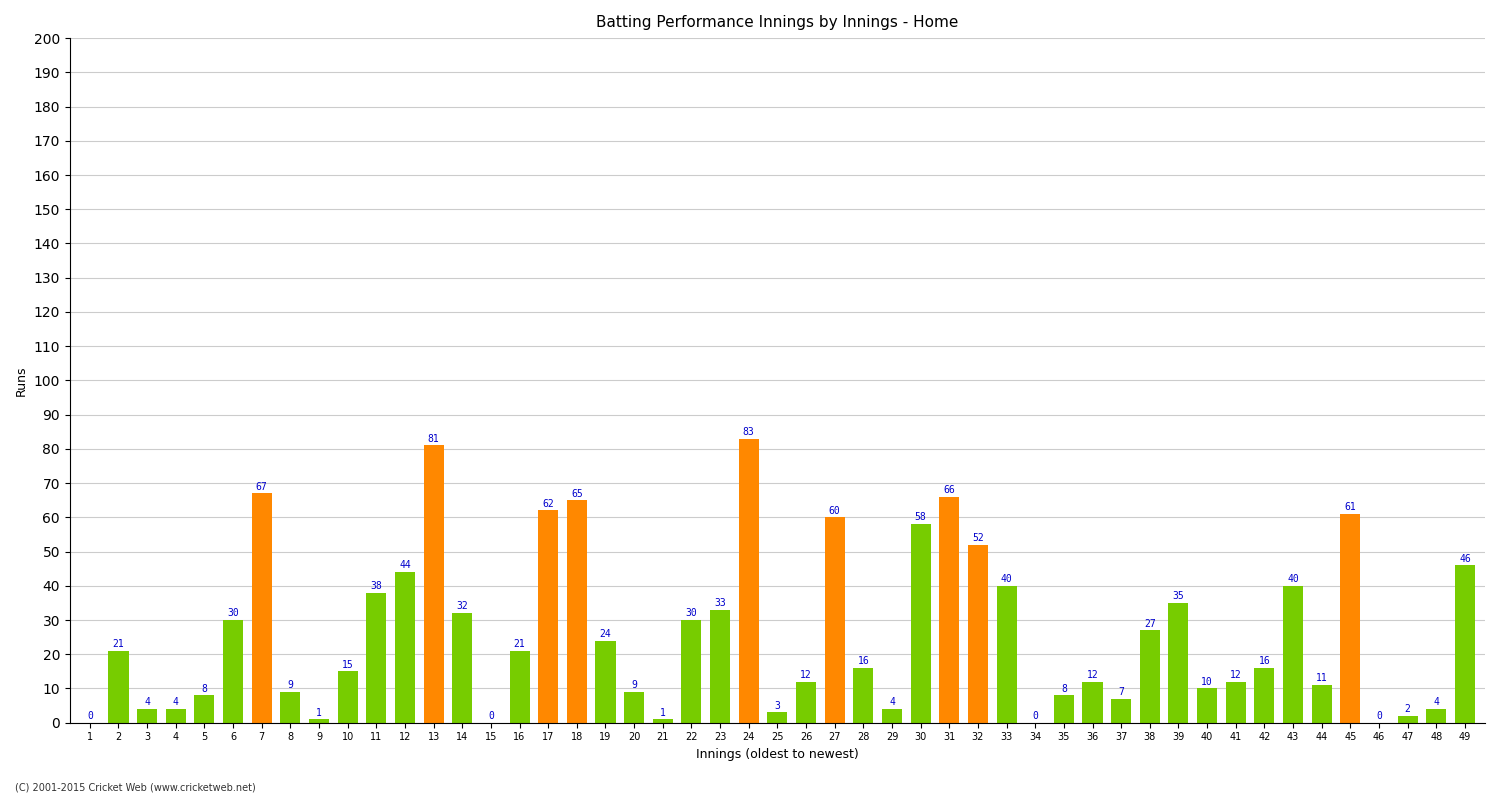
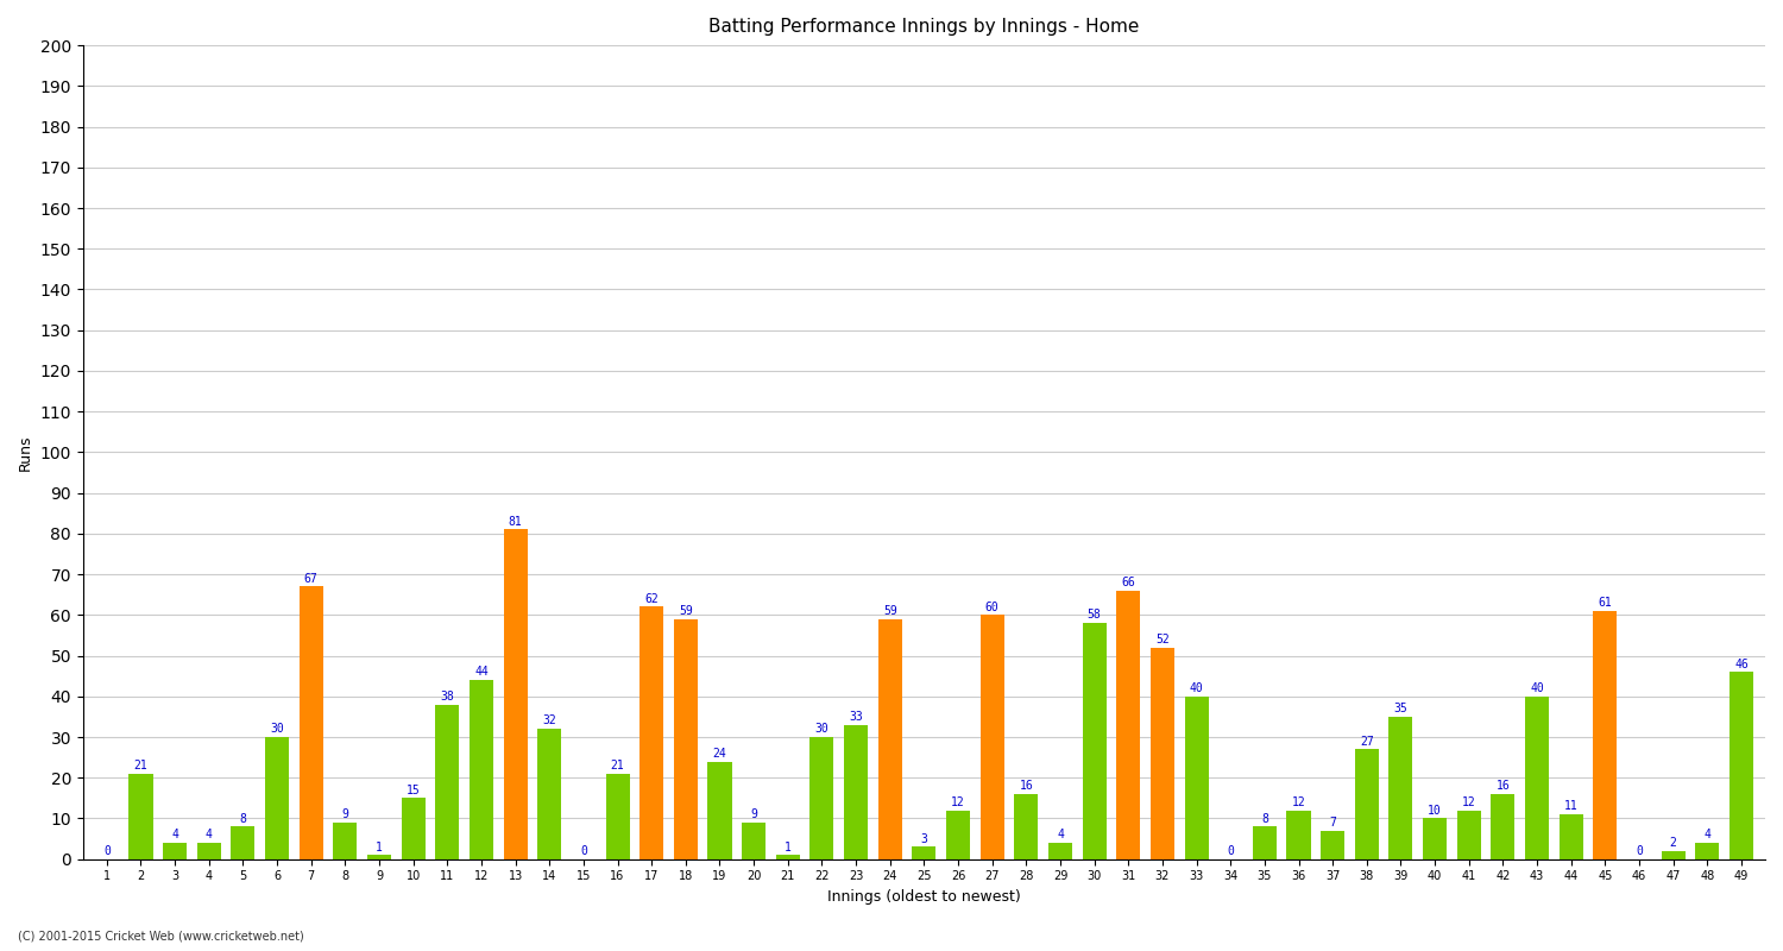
18: 65 -> 59
24: 83 -> 59
